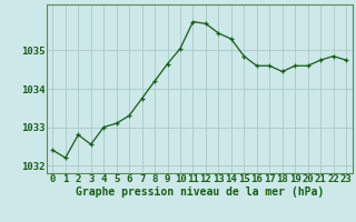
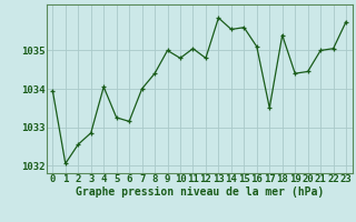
0: 1032.40 -> 1033.95
1: 1032.20 -> 1032.05
2: 1032.80 -> 1032.55
3: 1032.55 -> 1032.85
4: 1033.00 -> 1034.05
5: 1033.10 -> 1033.25
6: 1033.30 -> 1033.15
7: 1033.75 -> 1034.00
8: 1034.20 -> 1034.40
9: 1034.65 -> 1035.00
10: 1035.05 -> 1034.80
11: 1035.75 -> 1035.05
12: 1035.70 -> 1034.80
13: 1035.45 -> 1035.85
14: 1035.30 -> 1035.55
15: 1034.85 -> 1035.60
16: 1034.60 -> 1035.10
17: 1034.60 -> 1033.50
18: 1034.45 -> 1035.40
19: 1034.60 -> 1034.40
20: 1034.60 -> 1034.45
21: 1034.75 -> 1035.00
22: 1034.85 -> 1035.05
23: 1034.75 -> 1035.75
